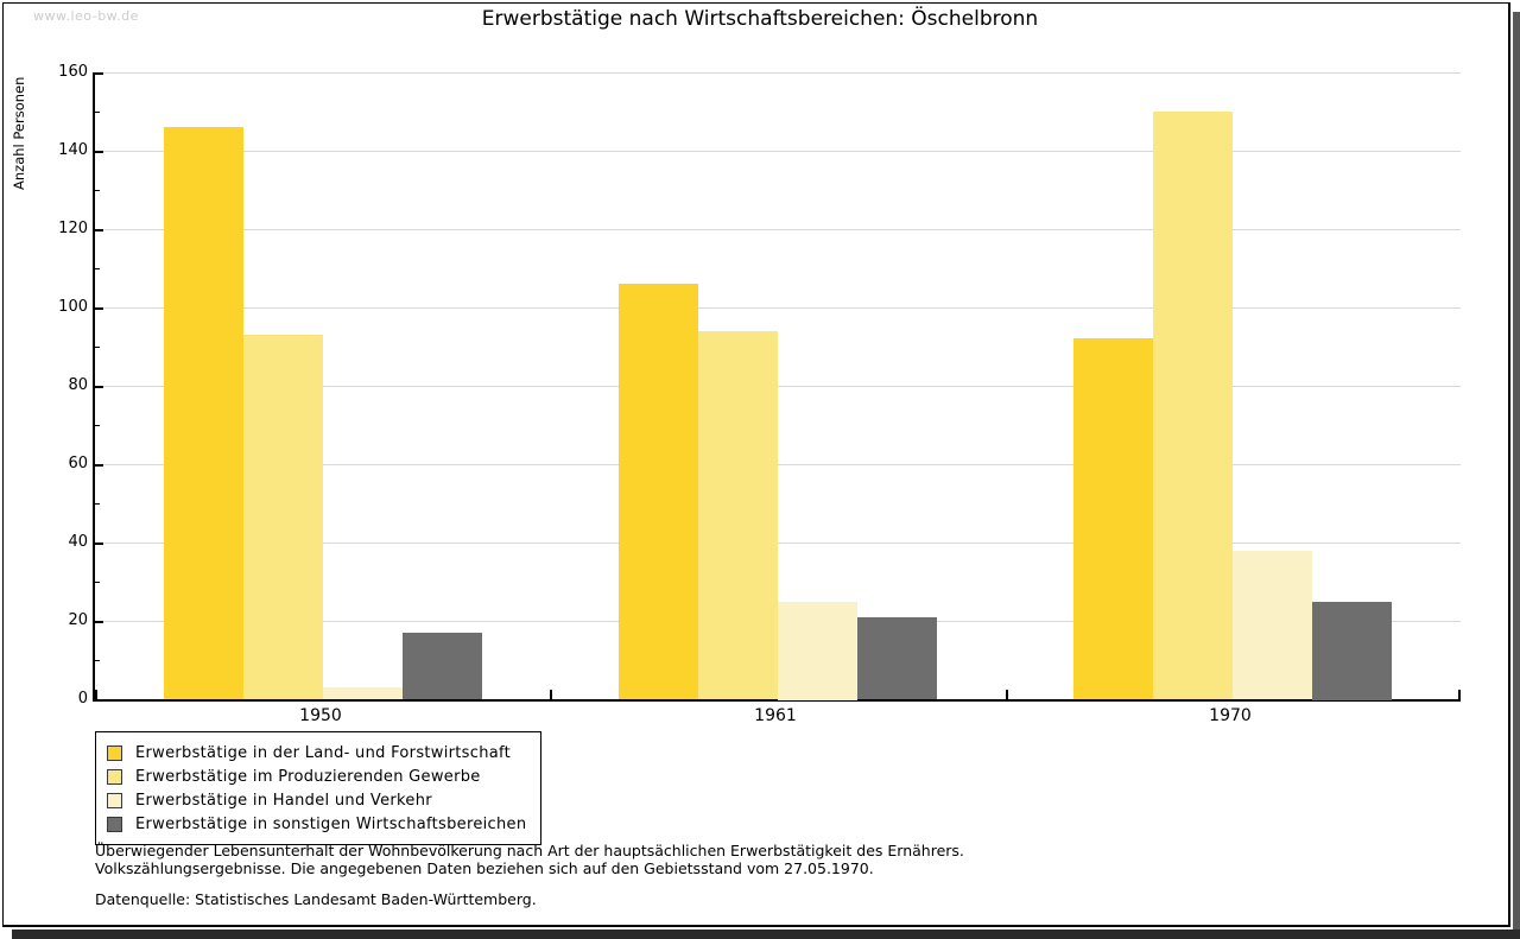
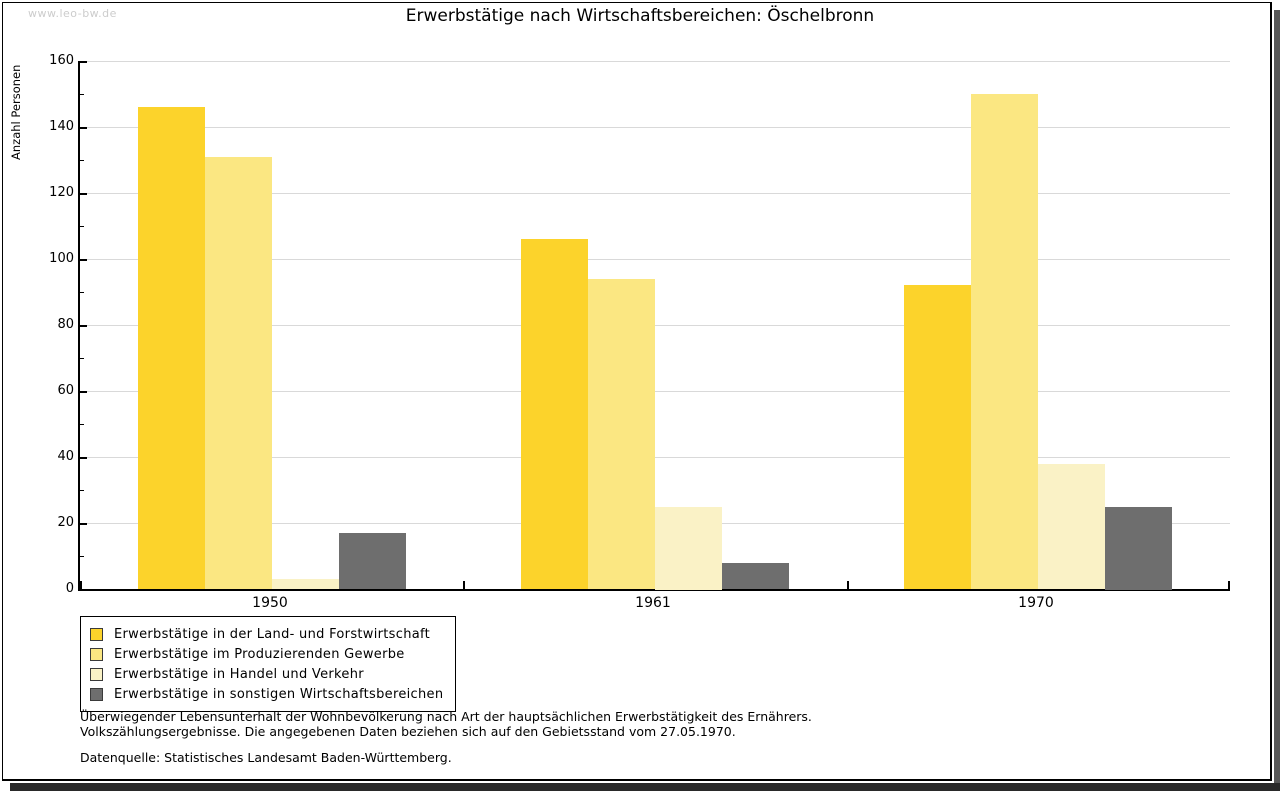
Erwerbstätige im Produzierenden Gewerbe/1950: 93 -> 131
Erwerbstätige in sonstigen Wirtschaftsbereichen/1961: 21 -> 8
